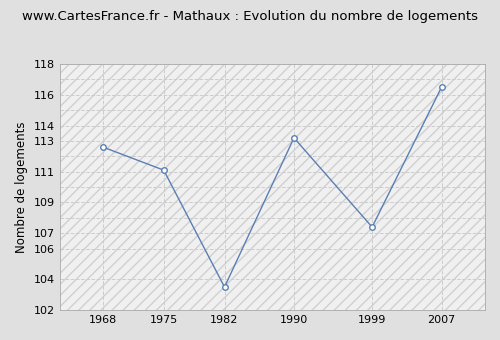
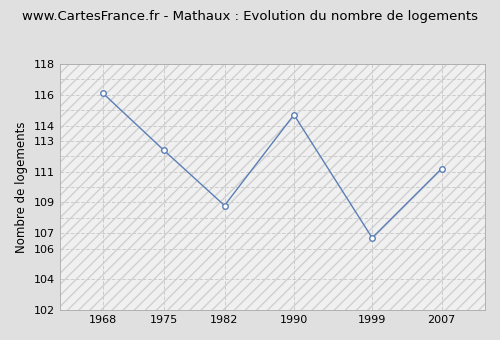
1968: 112.6 -> 116.1
1975: 111.1 -> 112.4
1982: 103.5 -> 108.8
1990: 113.2 -> 114.7
1999: 107.4 -> 106.7
2007: 116.5 -> 111.2
